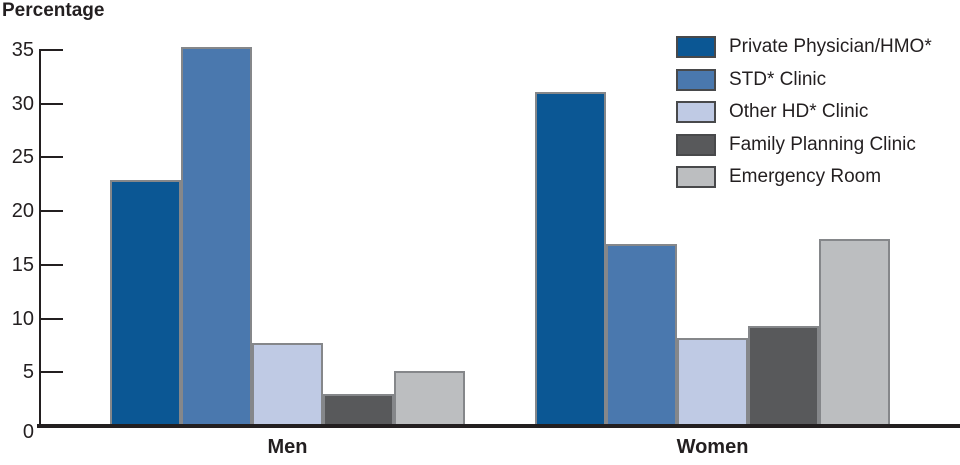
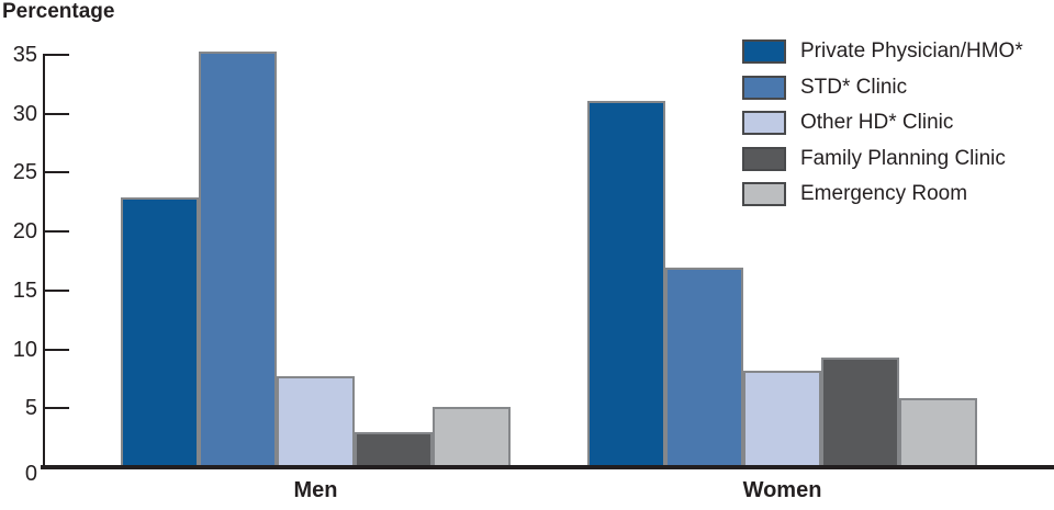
Emergency Room/Women: 17.4 -> 5.9
